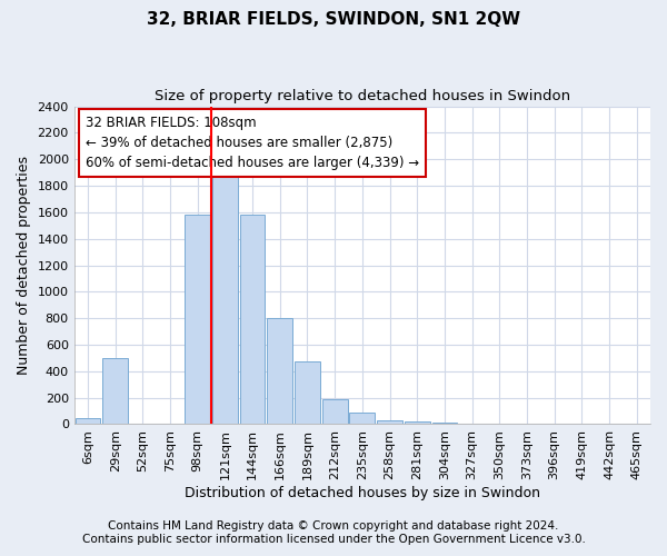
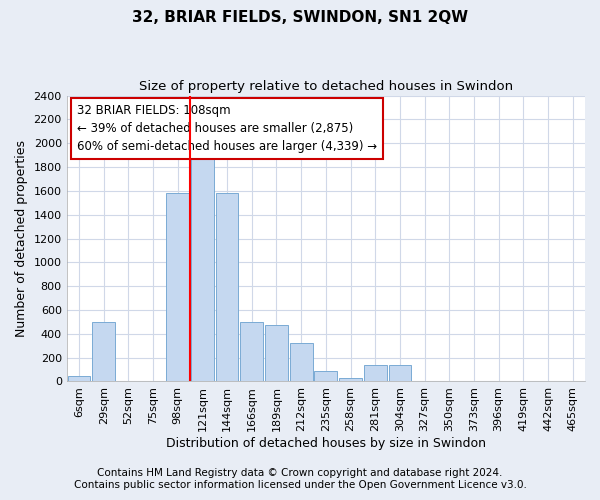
166sqm: 800 -> 500
212sqm: 190 -> 320
281sqm: 20 -> 140
304sqm: 10 -> 140
